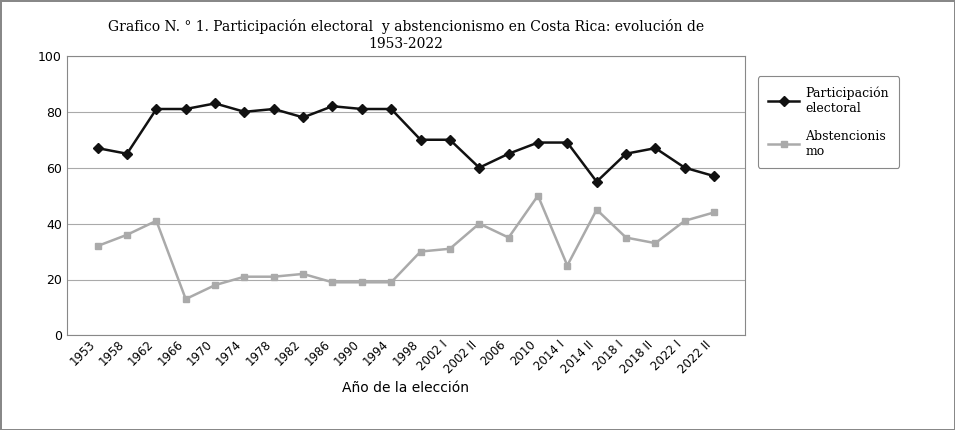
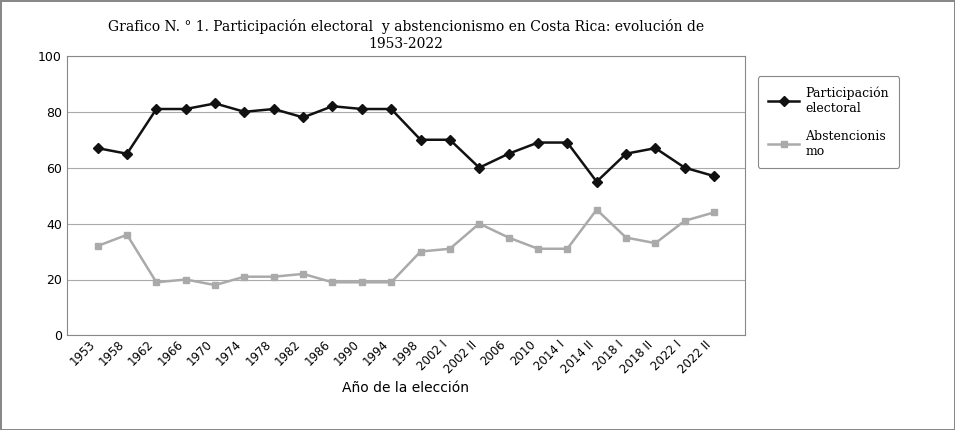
Abstencionis mo/1962: 41 -> 19
Abstencionis mo/1966: 13 -> 20
Abstencionis mo/2010: 50 -> 31
Abstencionis mo/2014 I: 25 -> 31
